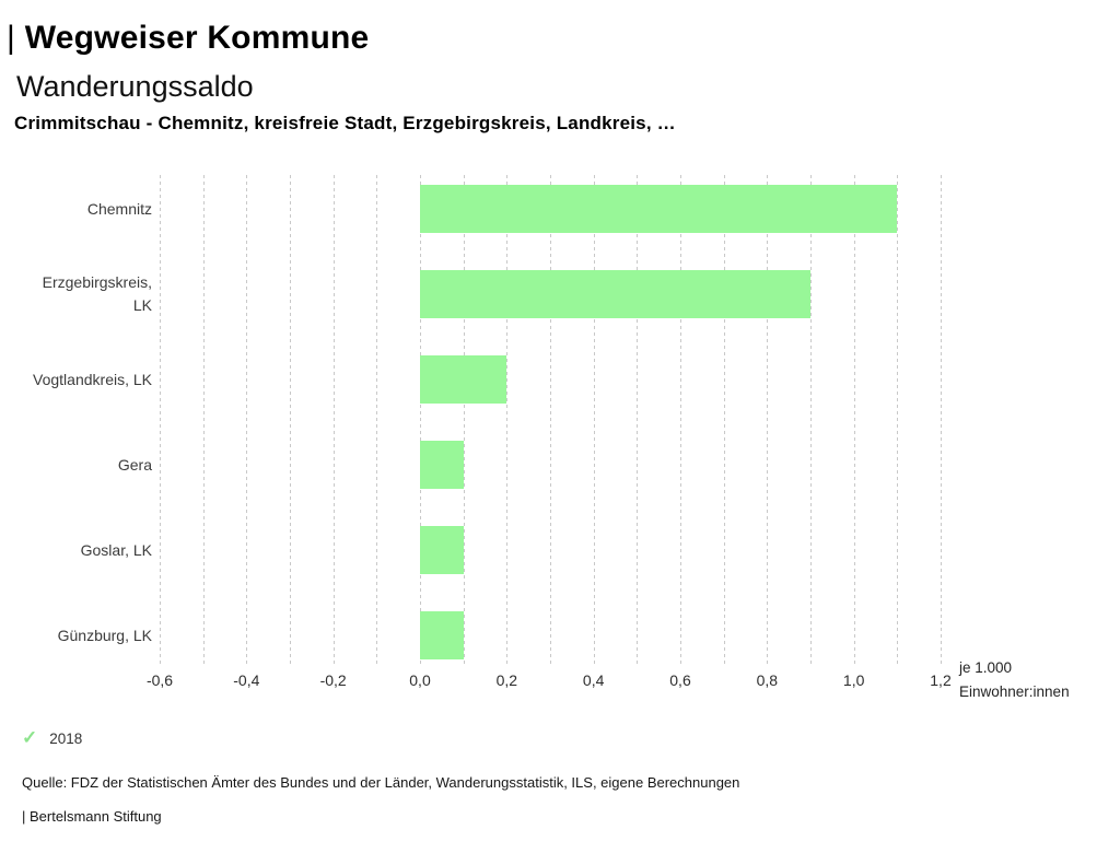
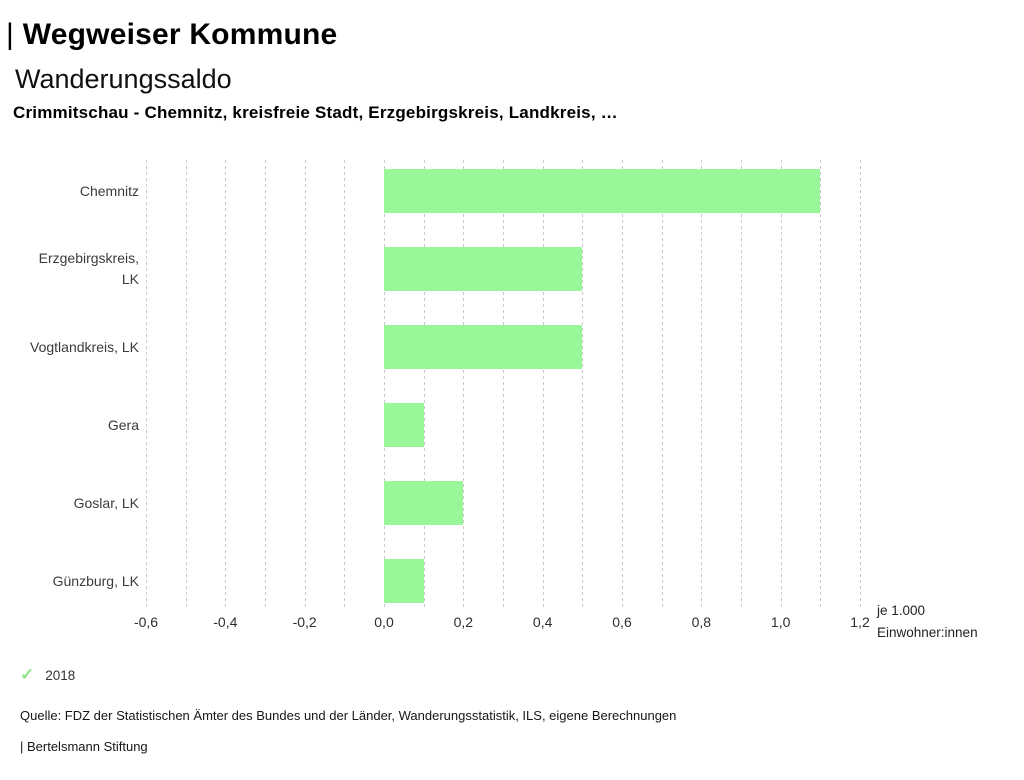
Erzgebirgskreis, LK: 0,9 -> 0,5
Vogtlandkreis, LK: 0,2 -> 0,5
Goslar, LK: 0,1 -> 0,2
